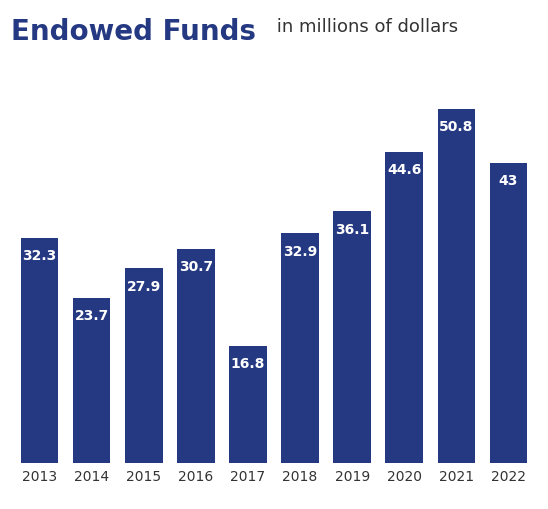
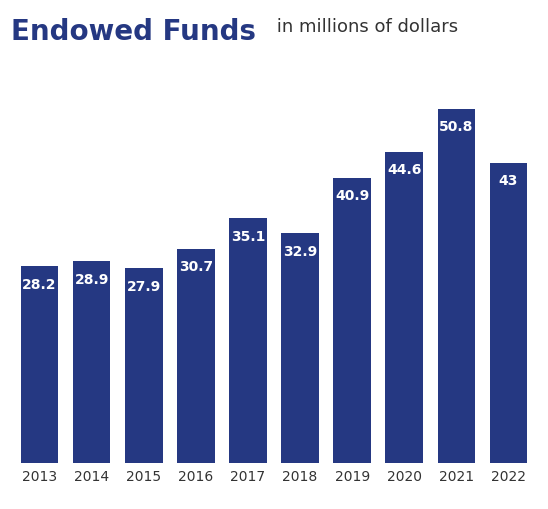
2013: 32.3 -> 28.2
2014: 23.7 -> 28.9
2017: 16.8 -> 35.1
2019: 36.1 -> 40.9
